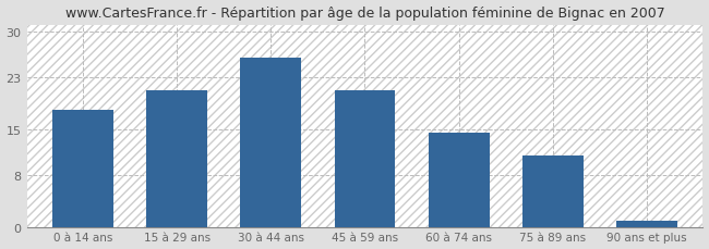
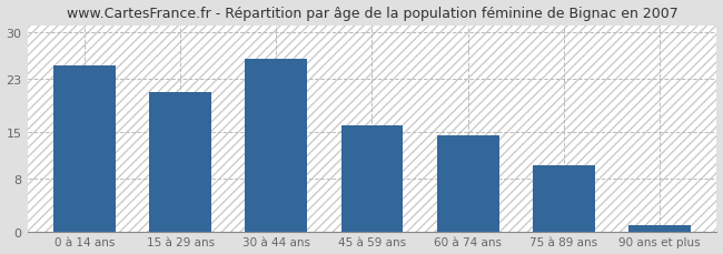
0 à 14 ans: 18.0 -> 25.0
45 à 59 ans: 21.0 -> 16.0
75 à 89 ans: 11.0 -> 10.0
